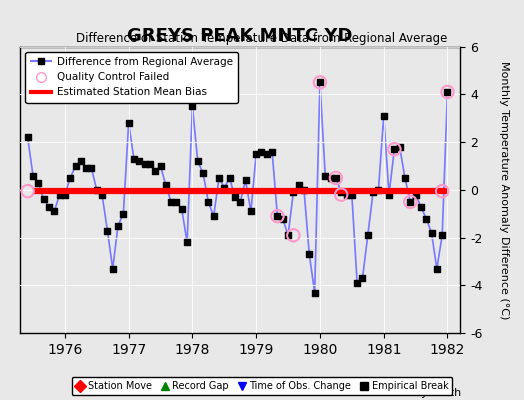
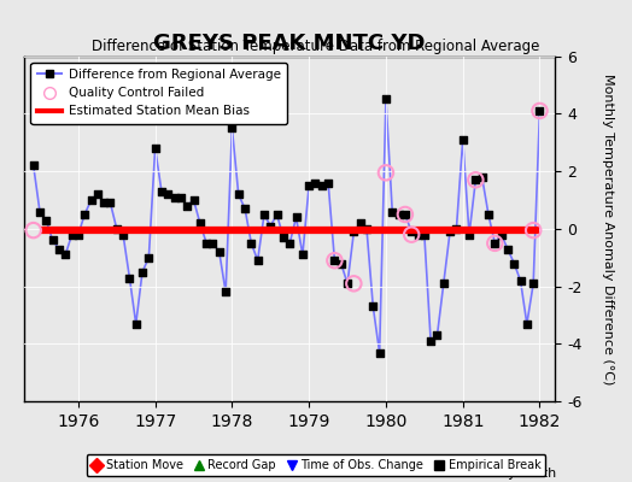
Quality Control Failed/1980: 4.50 -> 1.95
